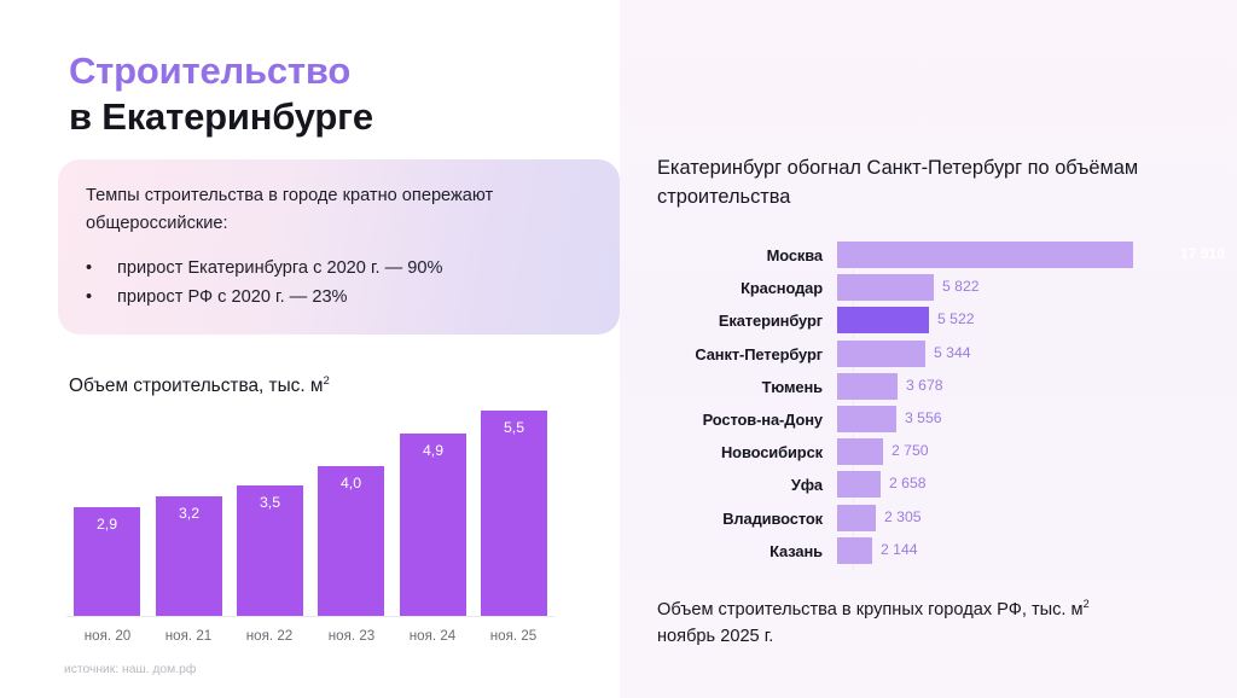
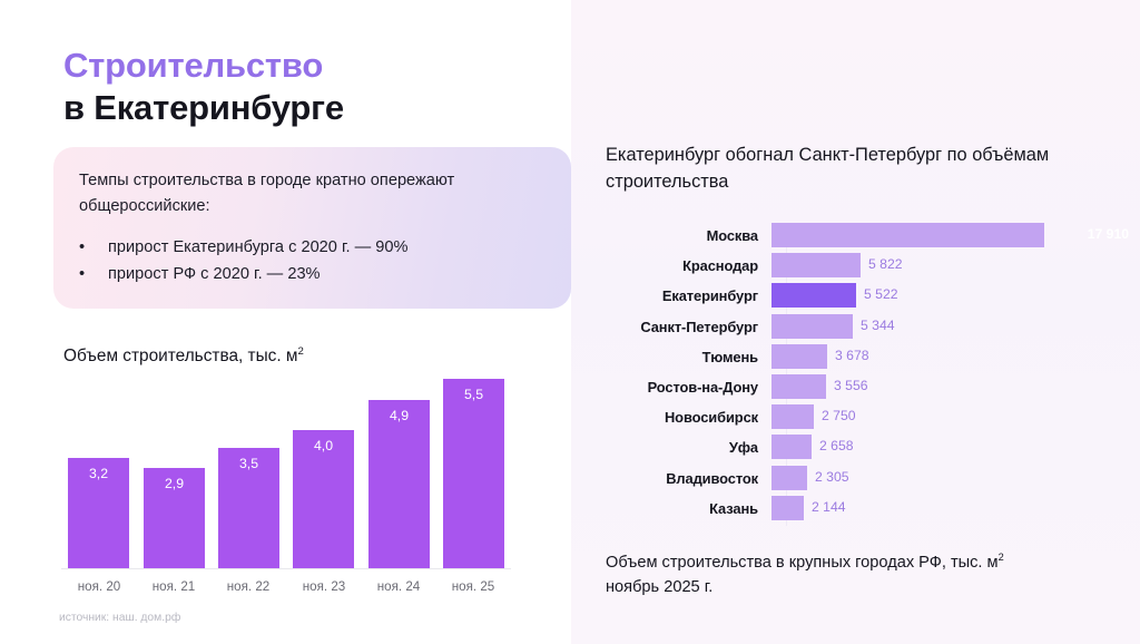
Объем строительства, тыс. м2/ноя. 20: 2,9 -> 3,2
Объем строительства, тыс. м2/ноя. 21: 3,2 -> 2,9
